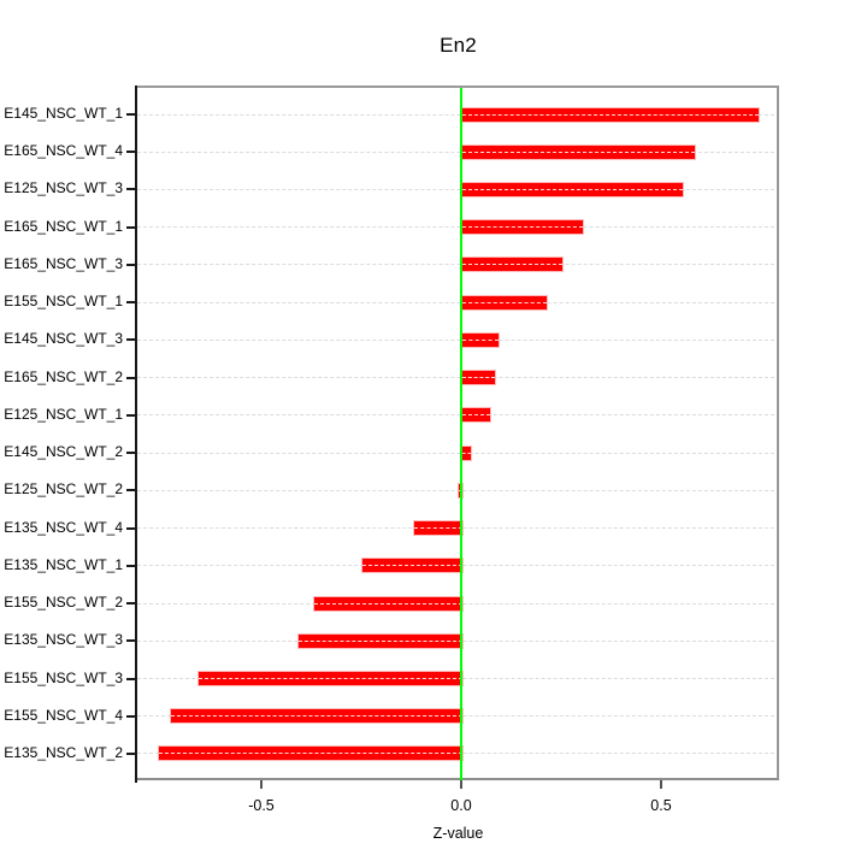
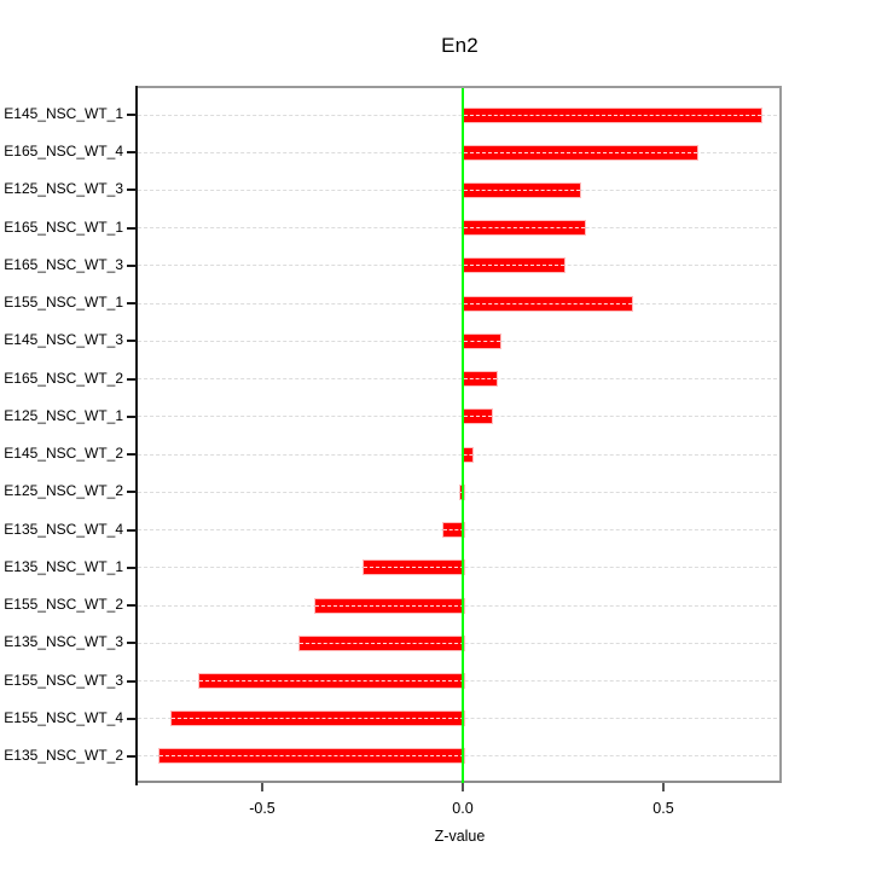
E125_NSC_WT_3: 0.55 -> 0.29
E155_NSC_WT_1: 0.21 -> 0.42
E135_NSC_WT_4: -0.12 -> -0.05
